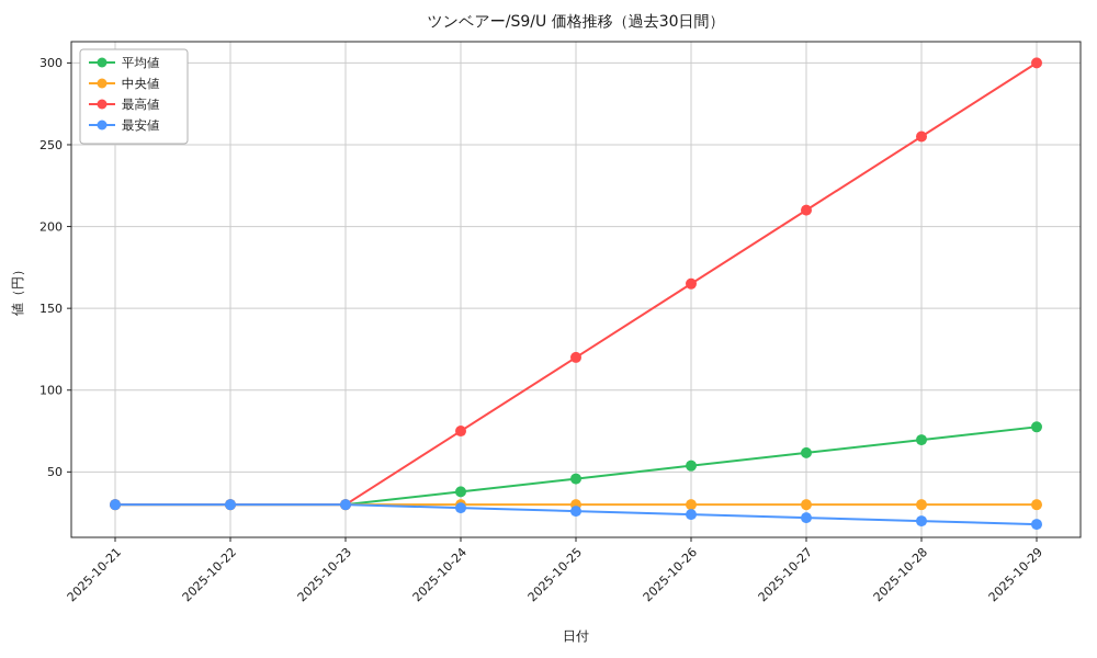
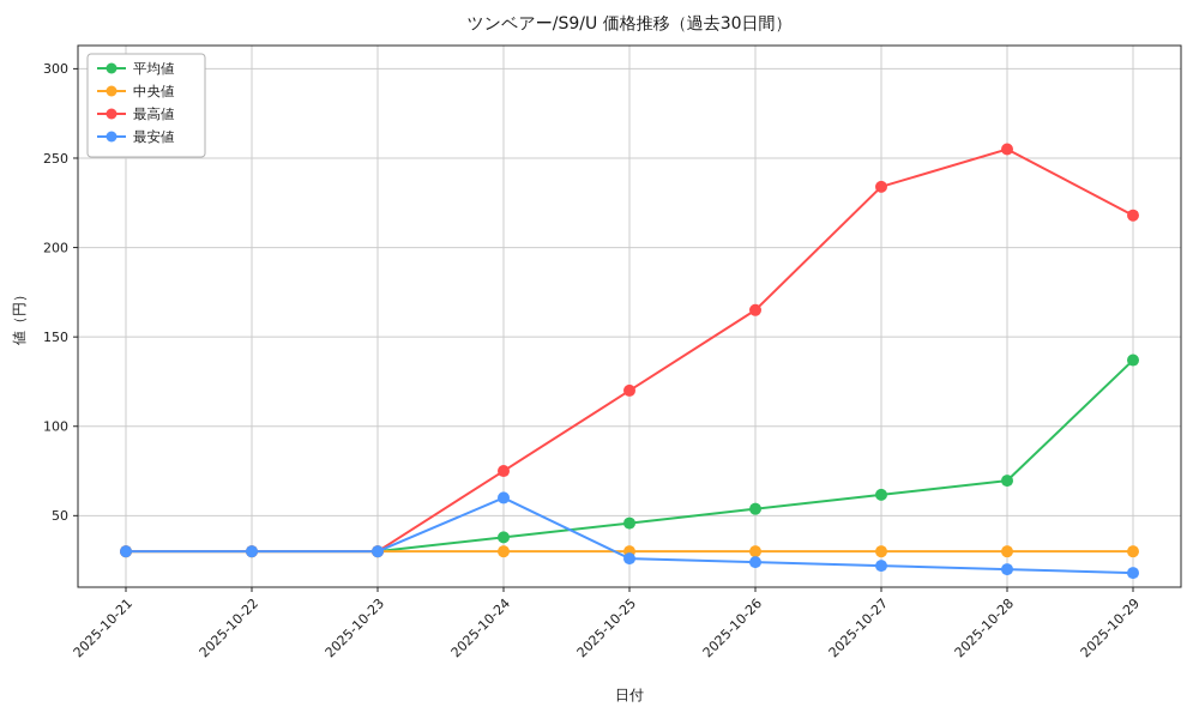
最安値/2025-10-24: 28 -> 60
最高値/2025-10-27: 210 -> 234
平均値/2025-10-29: 78 -> 137
最高値/2025-10-29: 300 -> 218
